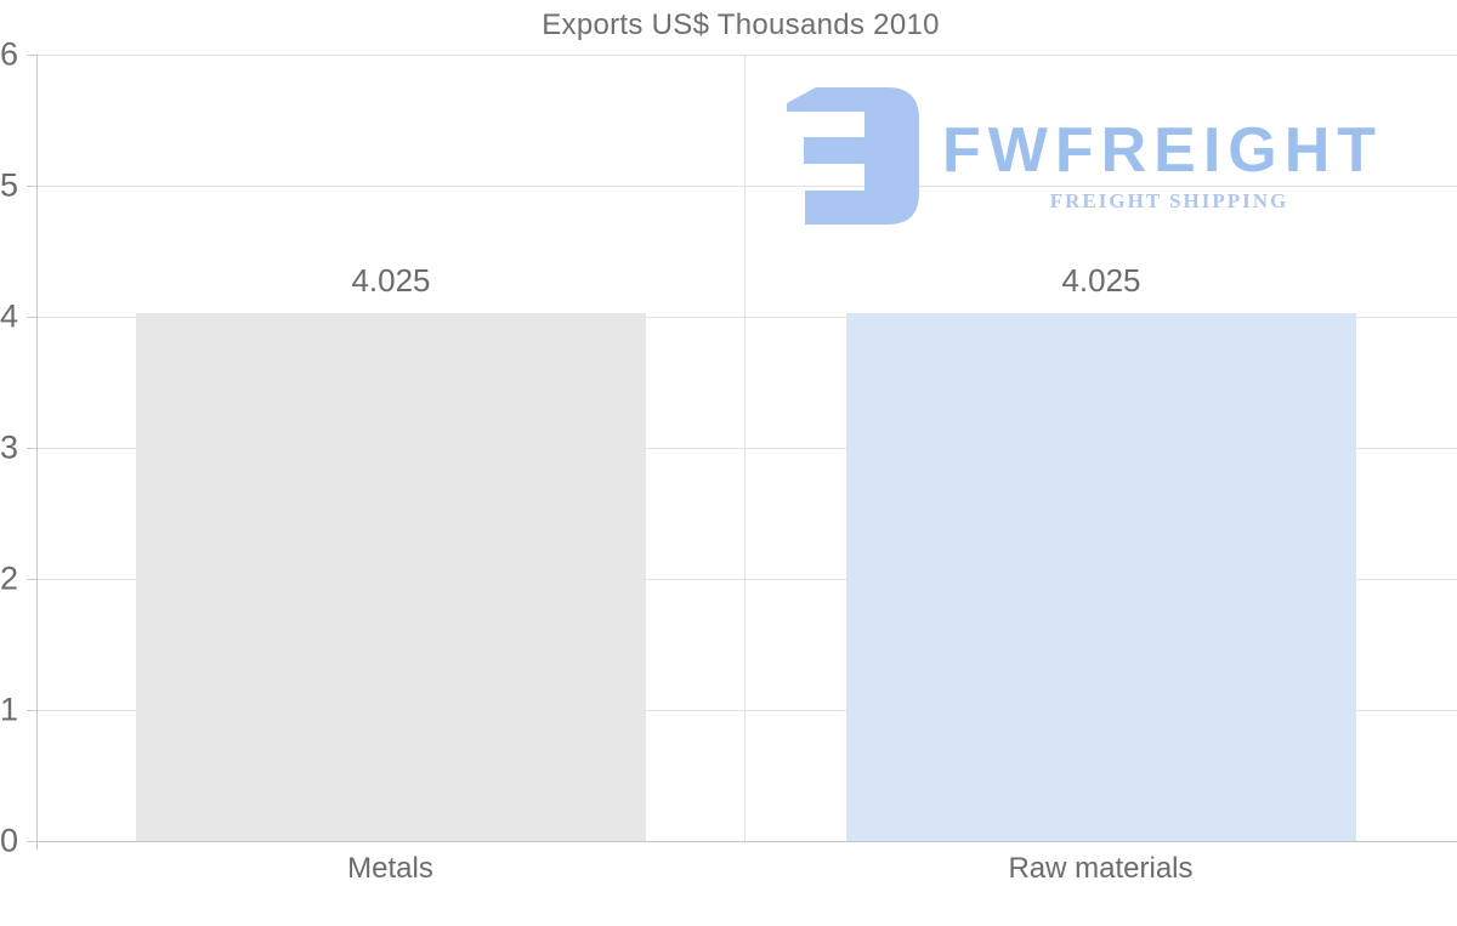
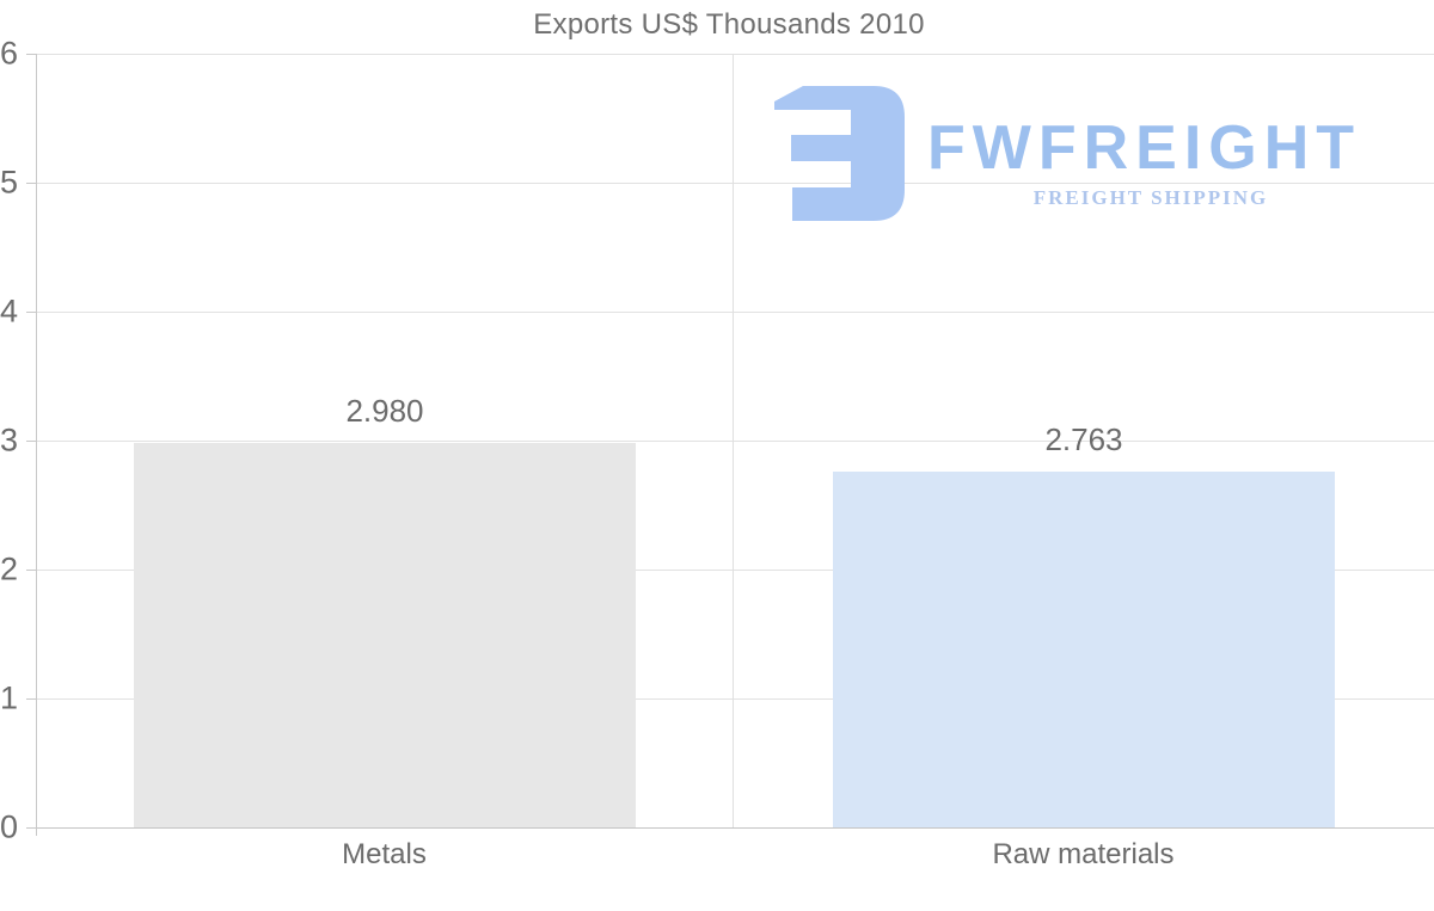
Metals: 4.025 -> 2.980
Raw materials: 4.025 -> 2.763
